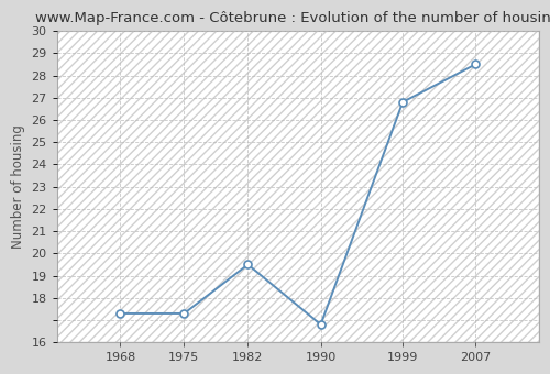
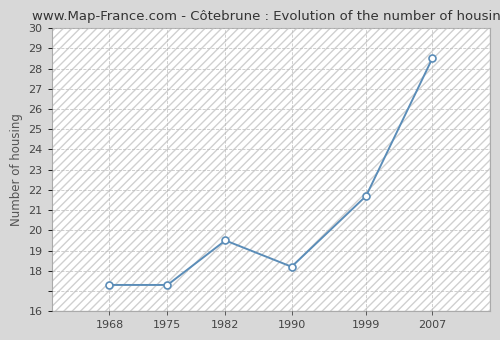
1990: 16.8 -> 18.2
1999: 26.8 -> 21.7
